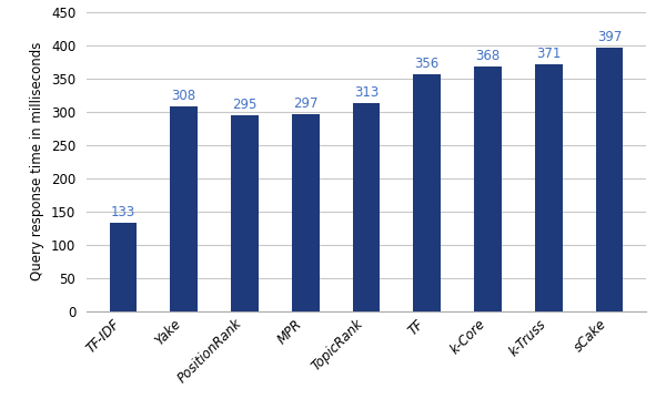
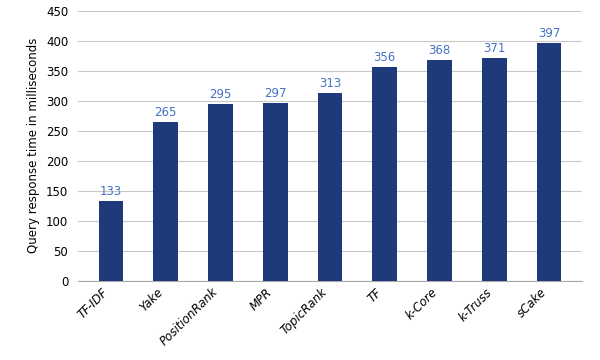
Yake: 308 -> 265
